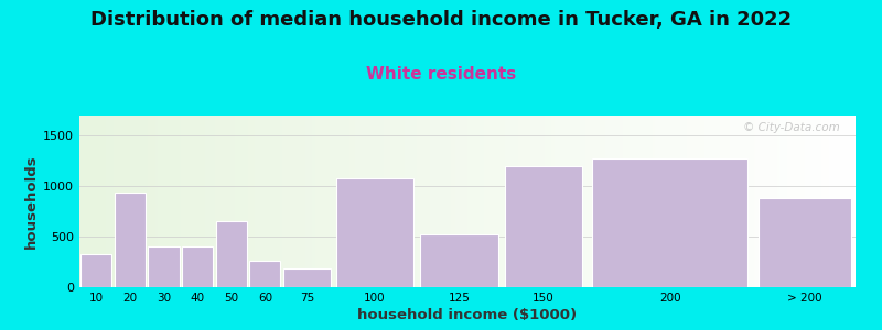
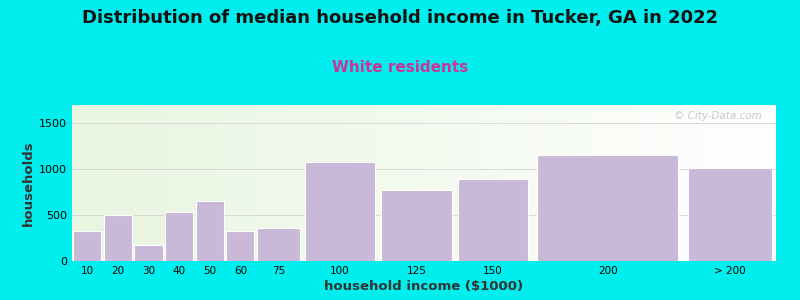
20: 940 -> 500
30: 400 -> 180
40: 400 -> 530
60: 260 -> 330
75: 180 -> 360
125: 520 -> 780
150: 1200 -> 890
200: 1280 -> 1150
> 200: 880 -> 1010
